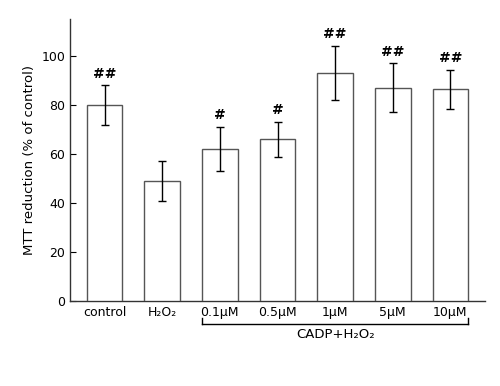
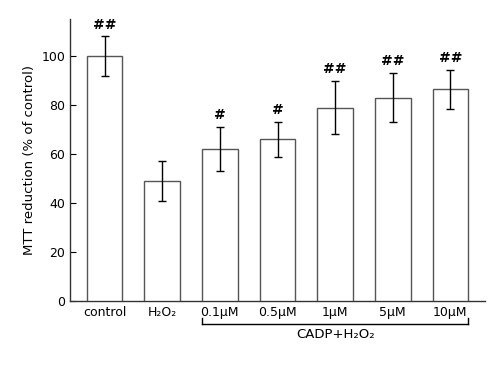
control: 80.0 -> 100.0
1μM: 93.0 -> 79.0
5μM: 87.0 -> 83.0
